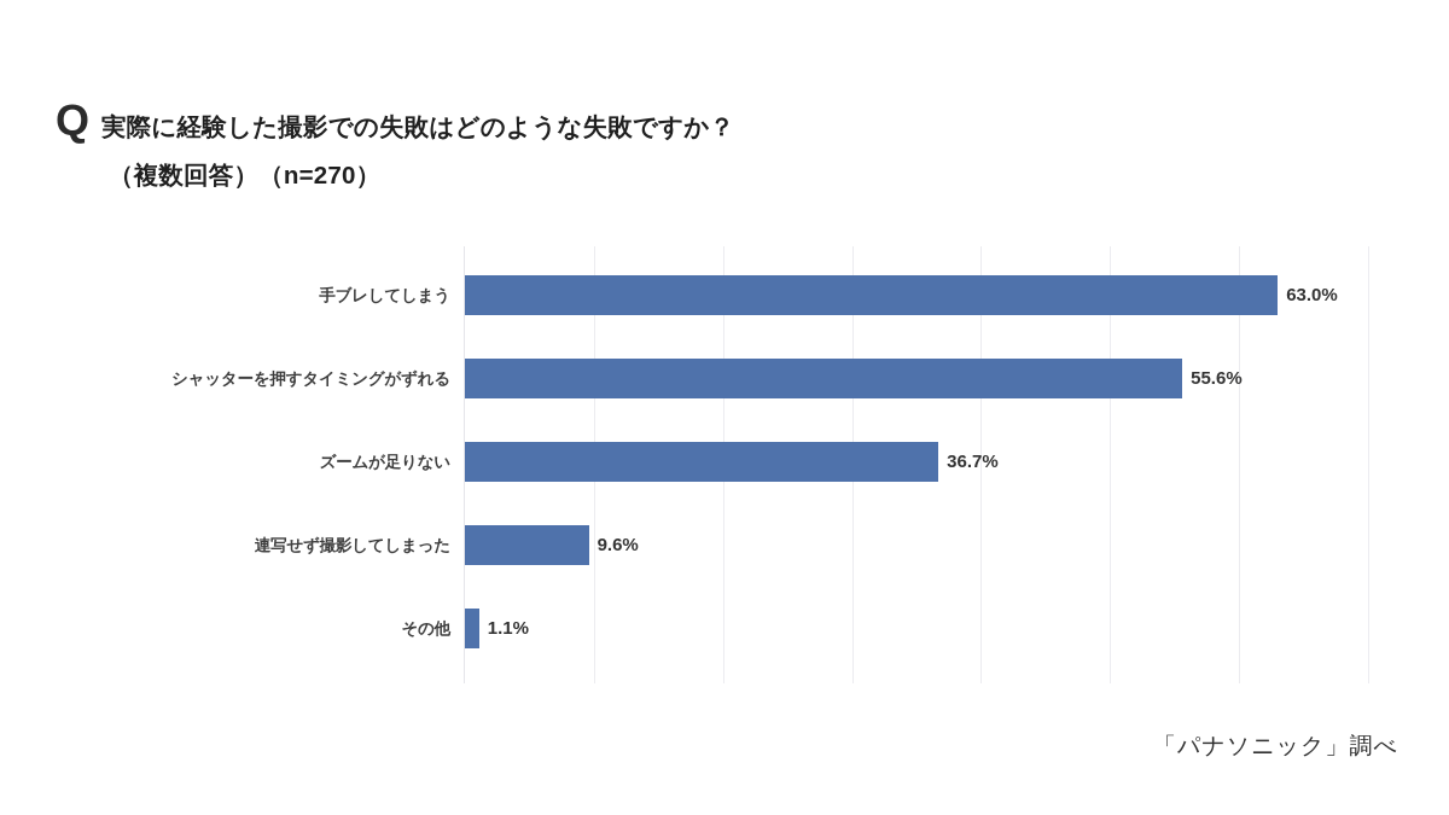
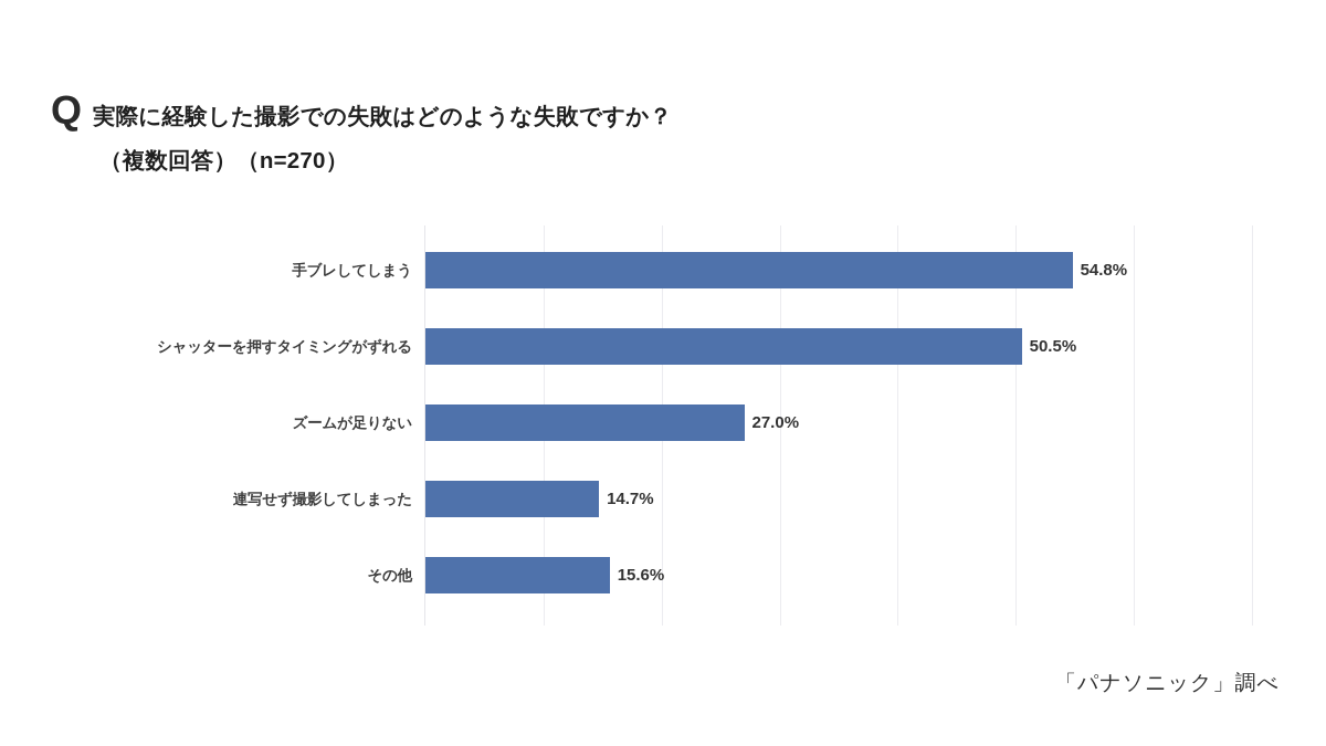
手ブレしてしまう: 63.0% -> 54.8%
シャッターを押すタイミングがずれる: 55.6% -> 50.5%
ズームが足りない: 36.7% -> 27.0%
連写せず撮影してしまった: 9.6% -> 14.7%
その他: 1.1% -> 15.6%
